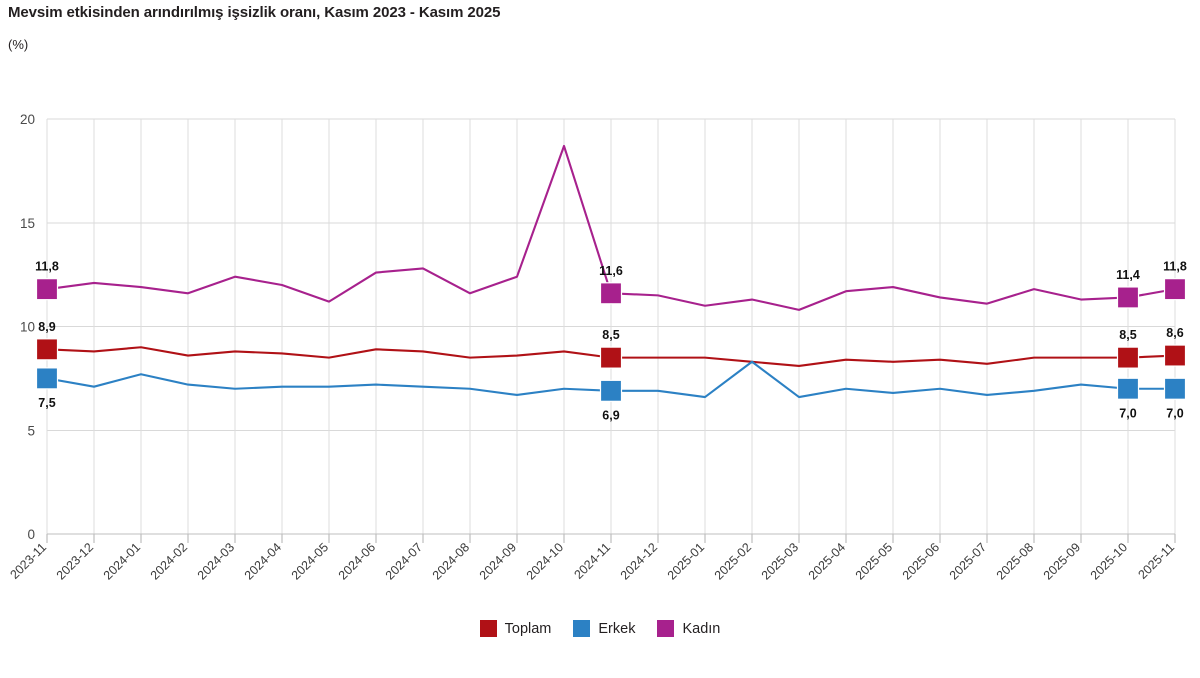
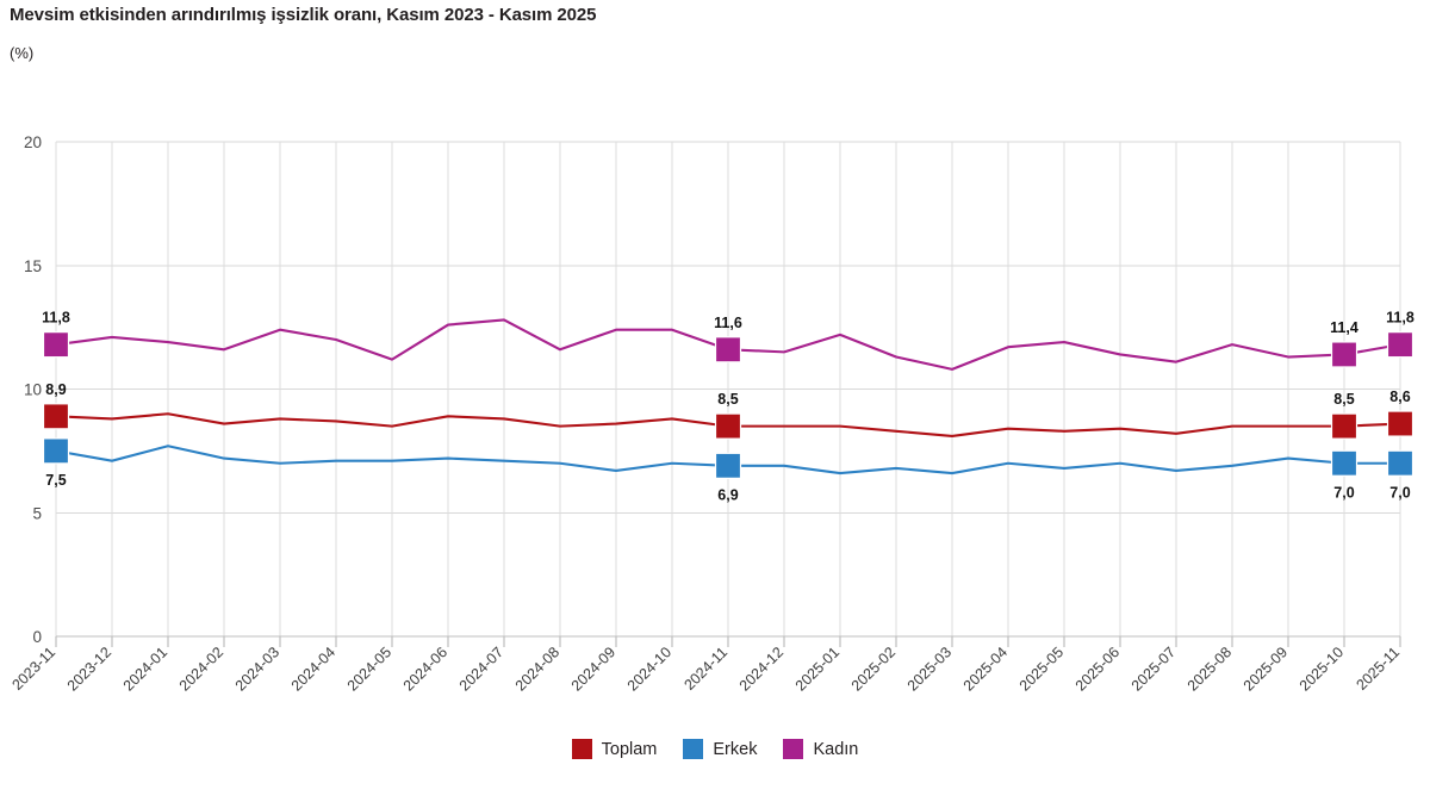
Kadın/2024-10: 18.7 -> 12.4
Kadın/2025-01: 11.0 -> 12.2
Erkek/2025-02: 8.3 -> 6.8
